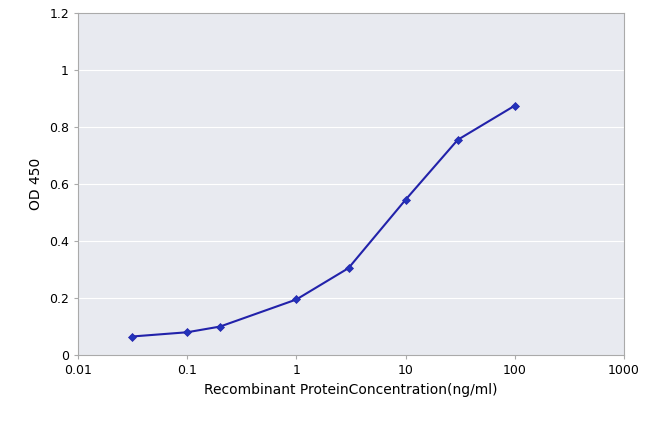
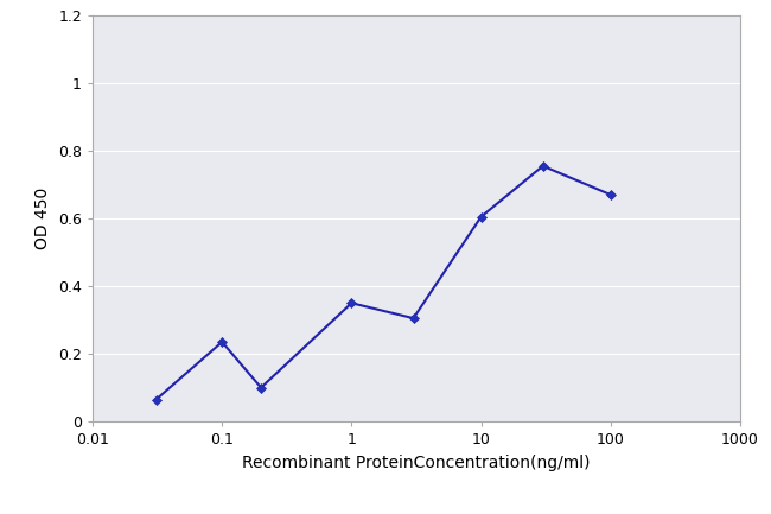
0.1: 0.080 -> 0.235
1: 0.195 -> 0.350
10: 0.545 -> 0.605
100: 0.875 -> 0.670
